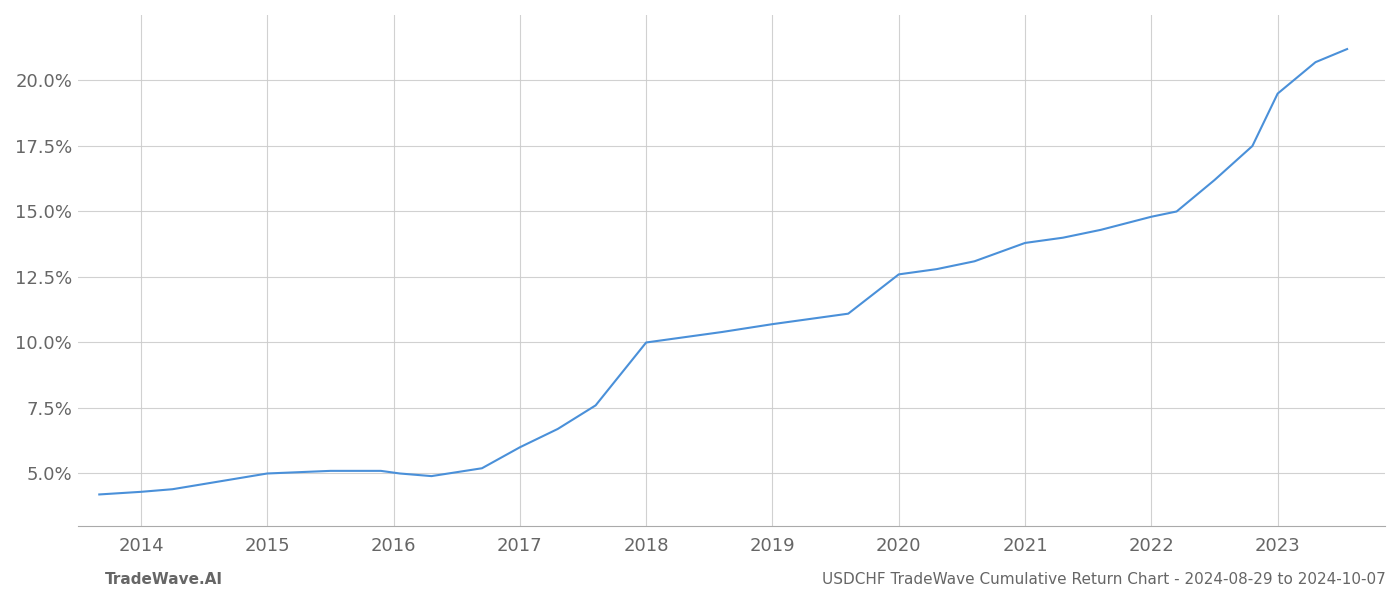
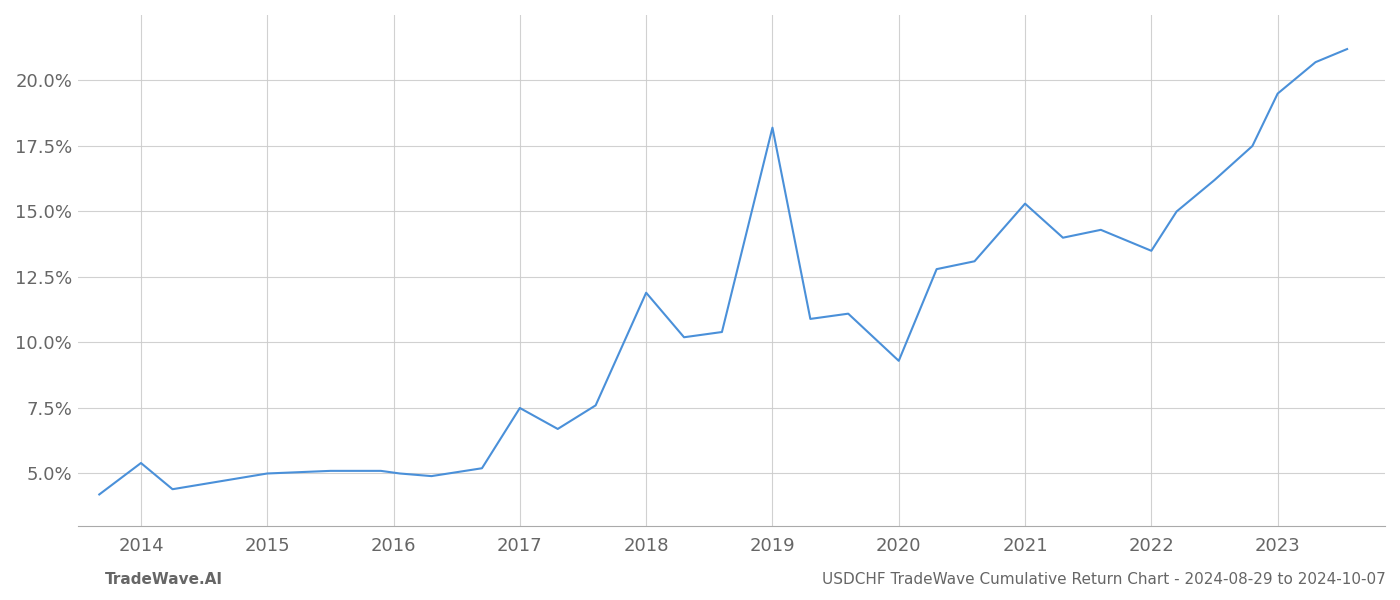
2014: 4.3% -> 5.4%
2017: 6.0% -> 7.5%
2018: 10.0% -> 11.9%
2019: 10.7% -> 18.2%
2020: 12.6% -> 9.3%
2021: 13.8% -> 15.3%
2022: 14.8% -> 13.5%
